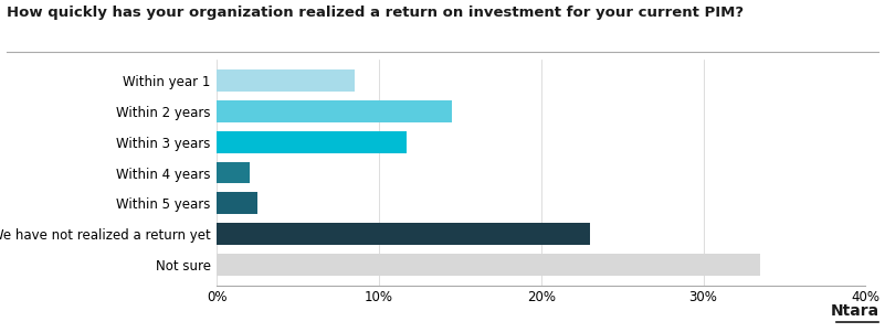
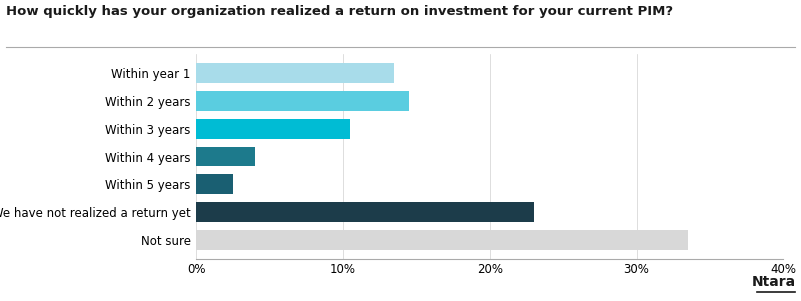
Within year 1: 8.5% -> 13.5%
Within 3 years: 11.7% -> 10.5%
Within 4 years: 2.0% -> 4.0%
